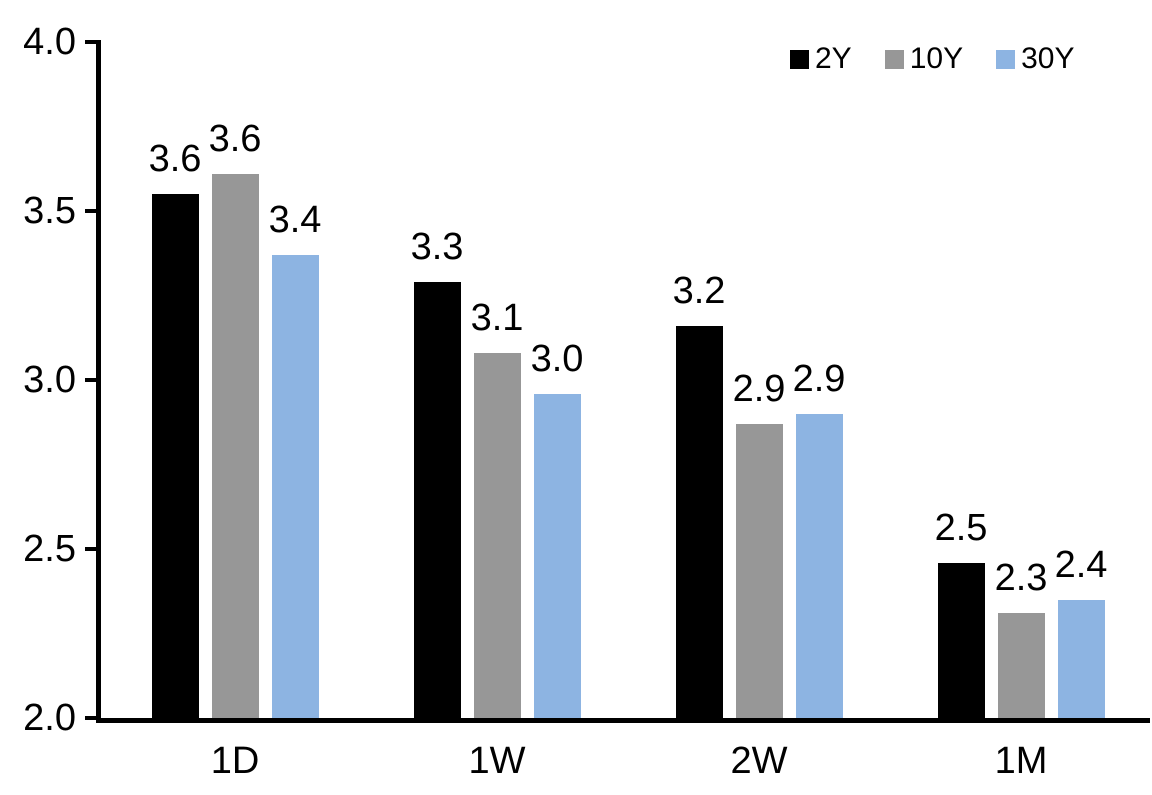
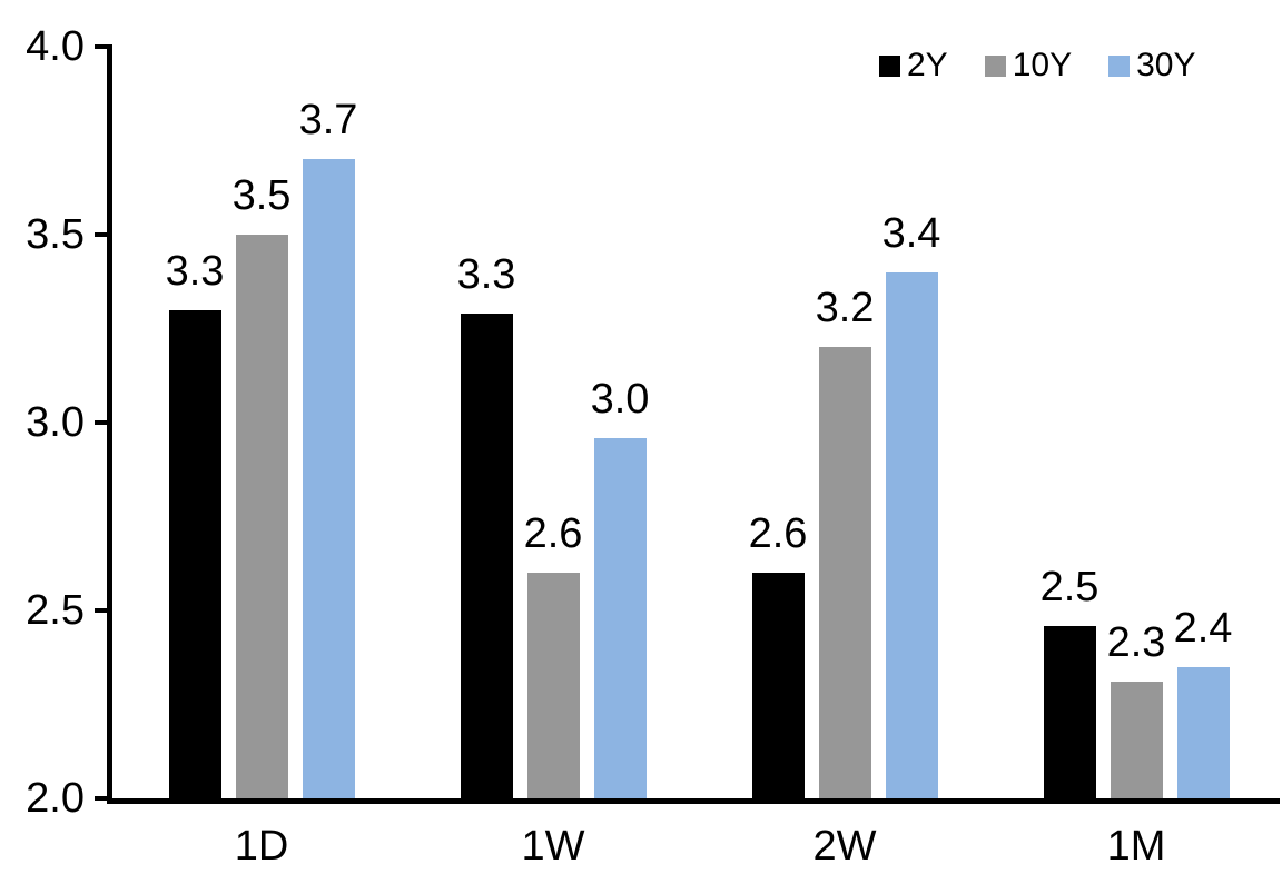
2Y/1D: 3.6 -> 3.3
10Y/1D: 3.6 -> 3.5
30Y/1D: 3.4 -> 3.7
10Y/1W: 3.1 -> 2.6
2Y/2W: 3.2 -> 2.6
10Y/2W: 2.9 -> 3.2
30Y/2W: 2.9 -> 3.4
